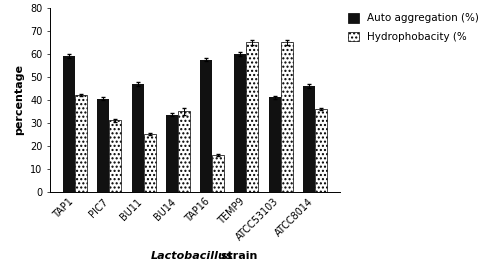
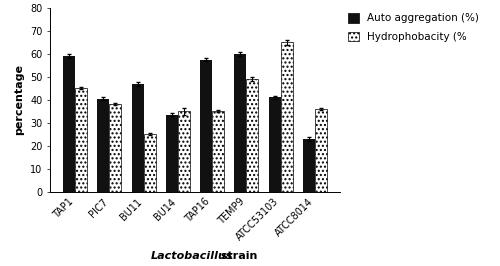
Hydrophobacity (%/TAP1: 42 -> 45
Hydrophobacity (%/PIC7: 31 -> 38
Hydrophobacity (%/TAP16: 16 -> 35
Hydrophobacity (%/TEMP9: 65 -> 49
Auto aggregation (%)/ATCC8014: 46.0 -> 23.0
